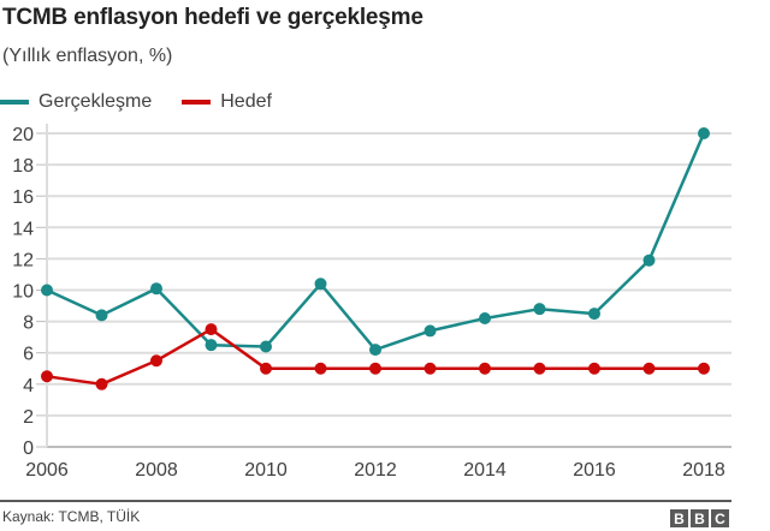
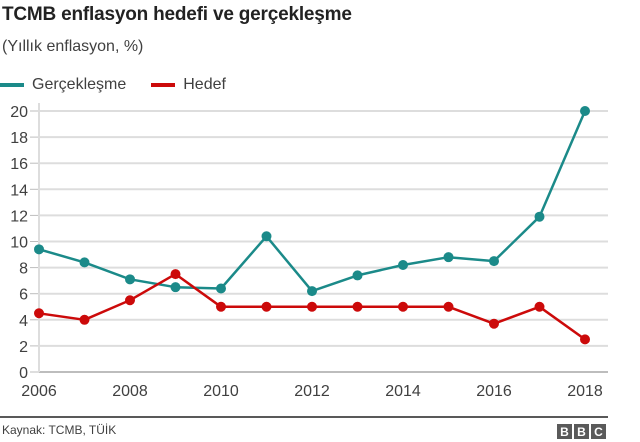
Gerçekleşme/2006: 10.0 -> 9.4
Gerçekleşme/2008: 10.1 -> 7.1
Hedef/2016: 5.0 -> 3.7
Hedef/2018: 5.0 -> 2.5
